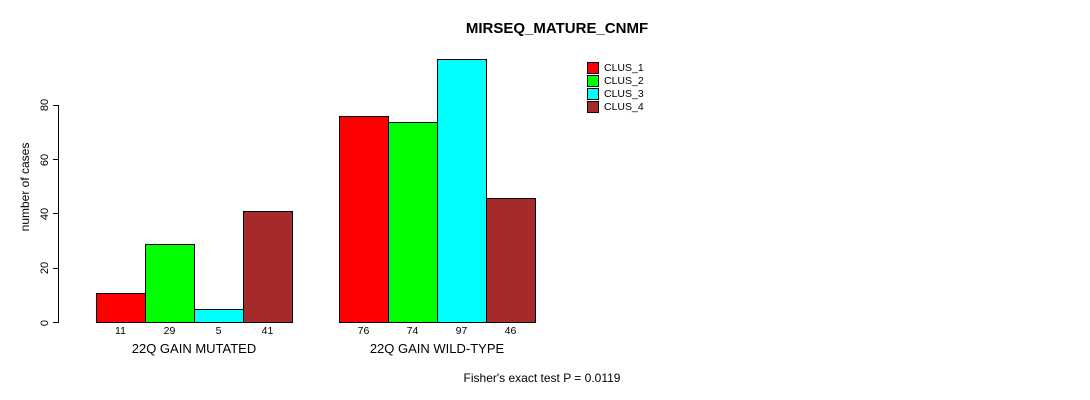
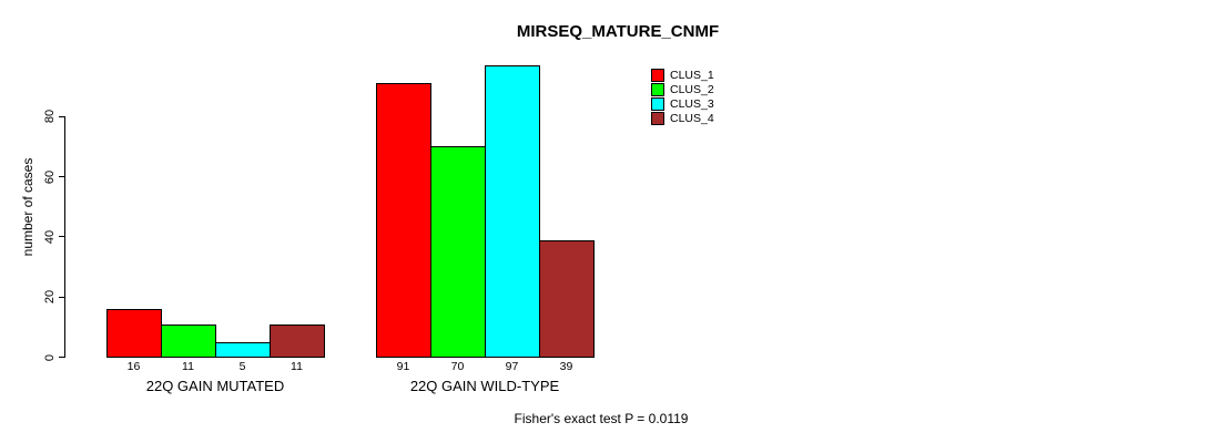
CLUS_1/22Q GAIN MUTATED: 11 -> 16
CLUS_2/22Q GAIN MUTATED: 29 -> 11
CLUS_4/22Q GAIN MUTATED: 41 -> 11
CLUS_1/22Q GAIN WILD-TYPE: 76 -> 91
CLUS_2/22Q GAIN WILD-TYPE: 74 -> 70
CLUS_4/22Q GAIN WILD-TYPE: 46 -> 39
